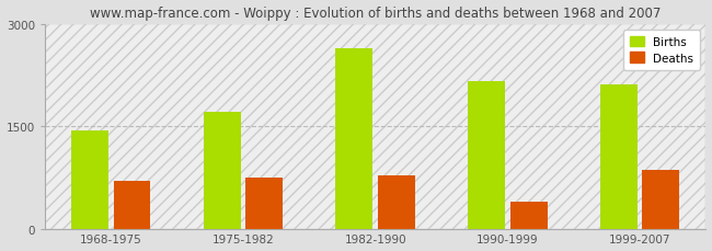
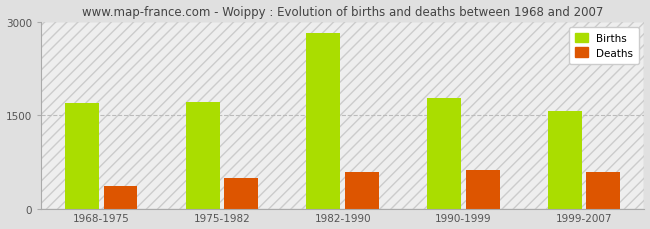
Births/1968-1975: 1440 -> 1700
Deaths/1968-1975: 700 -> 370
Deaths/1975-1982: 760 -> 500
Births/1982-1990: 2640 -> 2820
Deaths/1982-1990: 780 -> 590
Births/1990-1999: 2160 -> 1770
Deaths/1990-1999: 400 -> 620
Births/1999-2007: 2120 -> 1570
Deaths/1999-2007: 860 -> 590
